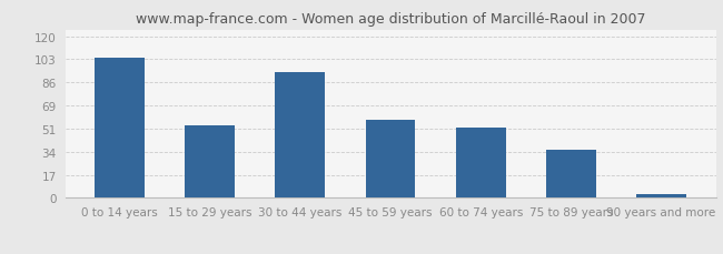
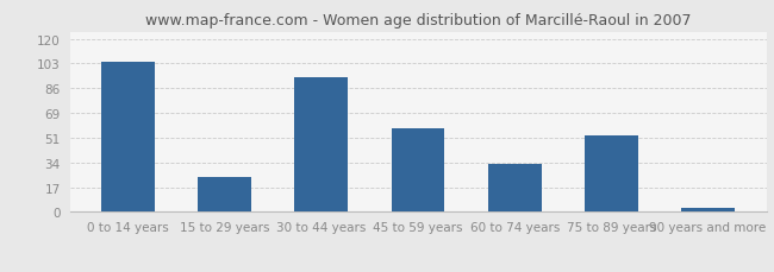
15 to 29 years: 54 -> 24
60 to 74 years: 52 -> 33
75 to 89 years: 36 -> 53
